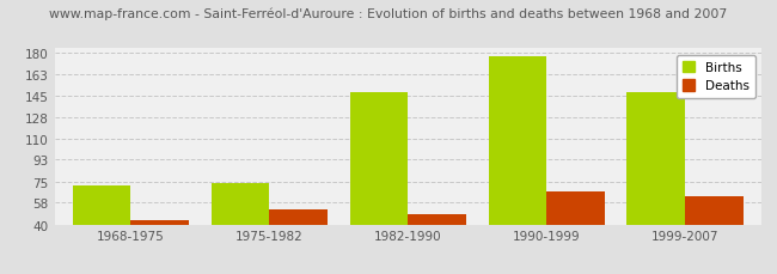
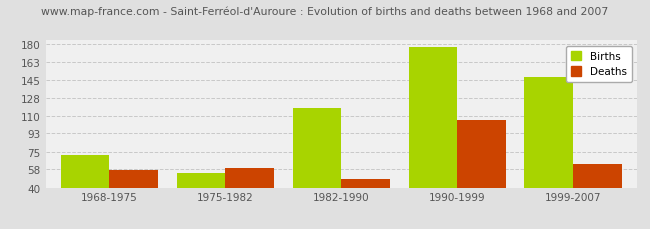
Deaths/1968-1975: 44 -> 57
Births/1975-1982: 74 -> 54
Deaths/1975-1982: 52 -> 59
Births/1982-1990: 148 -> 118
Deaths/1990-1999: 67 -> 106
